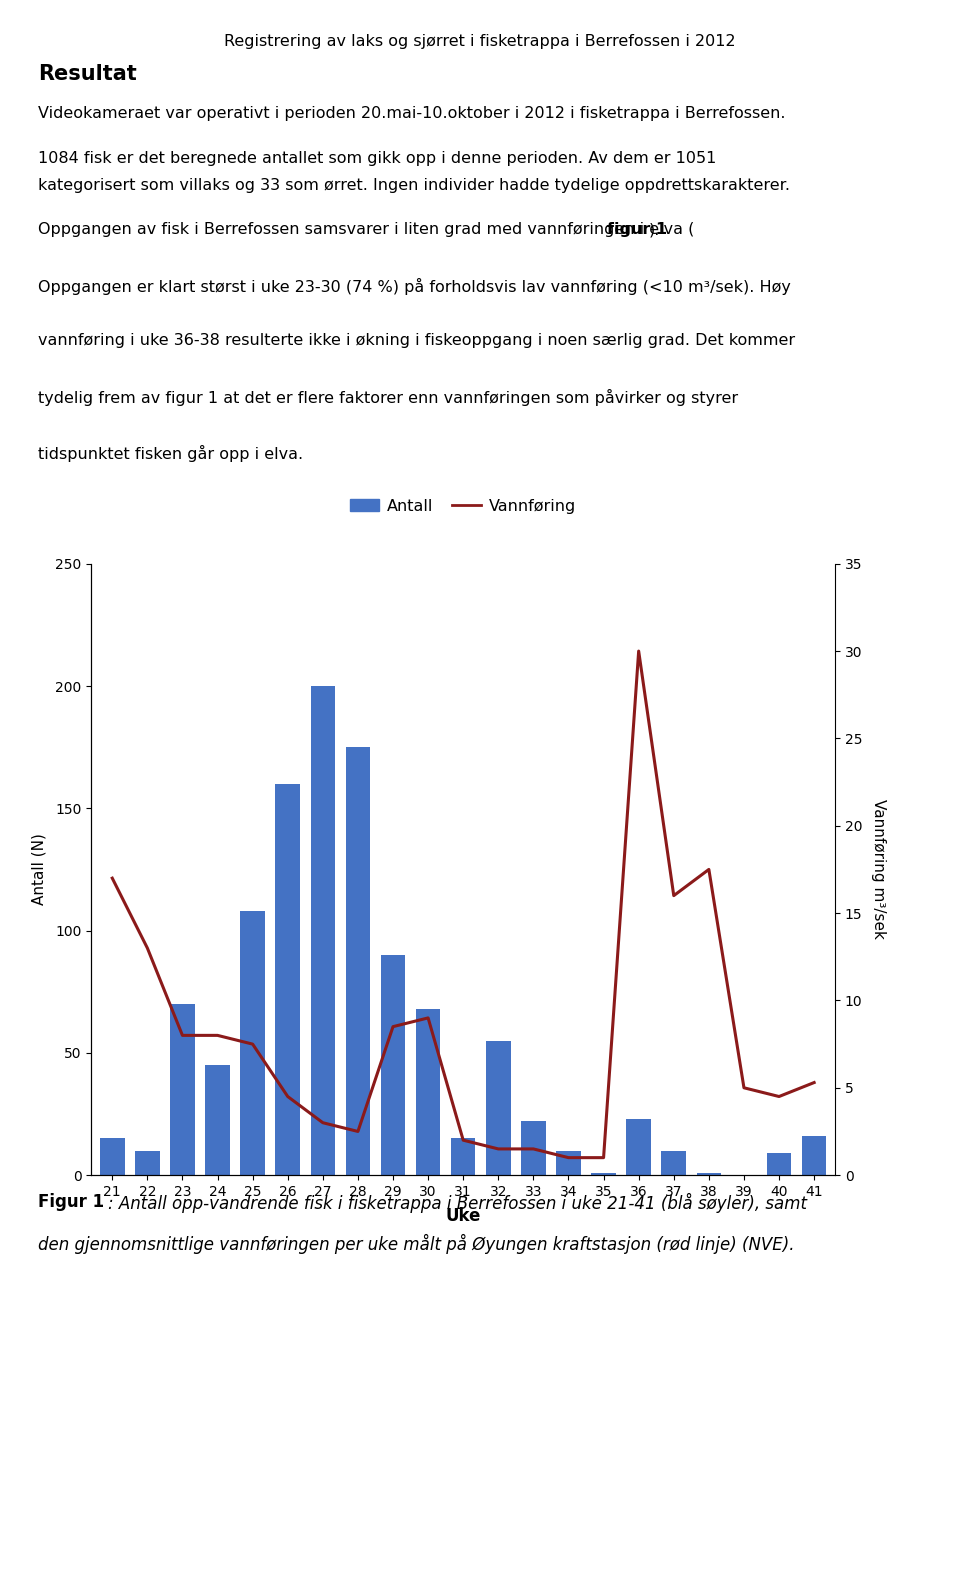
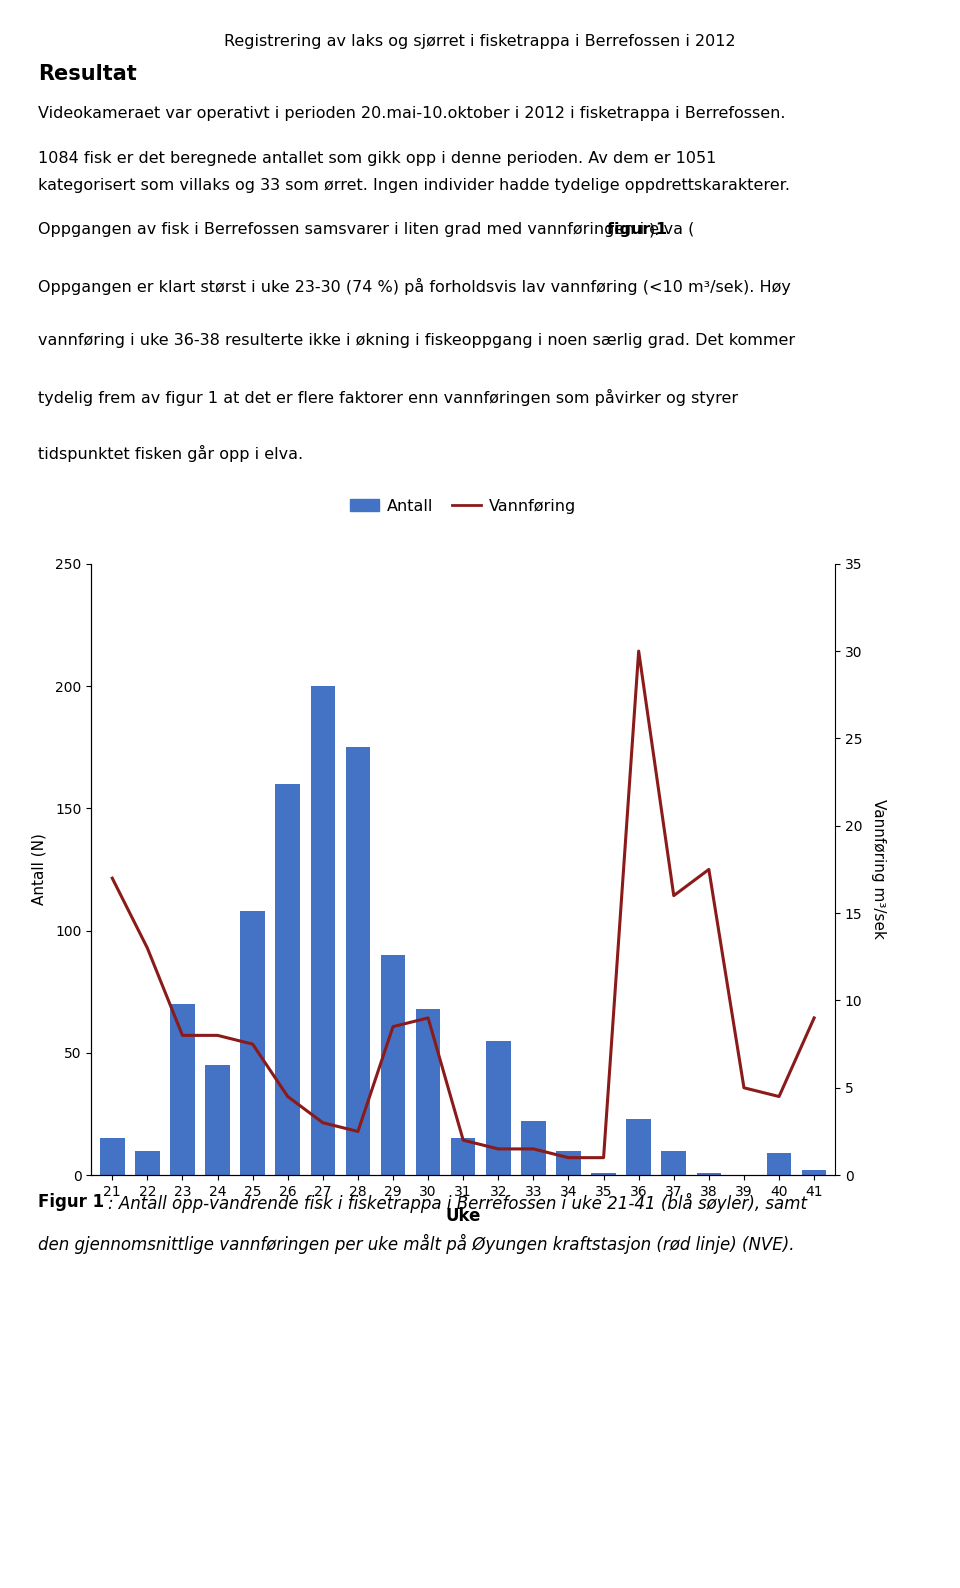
Antall/41: 16 -> 2
Vannføring/41: 5.3 -> 9.0
